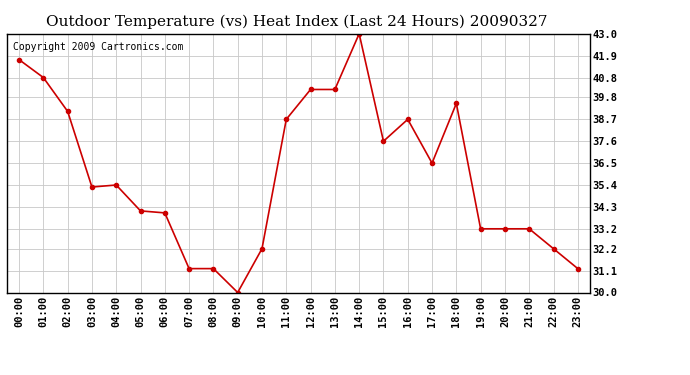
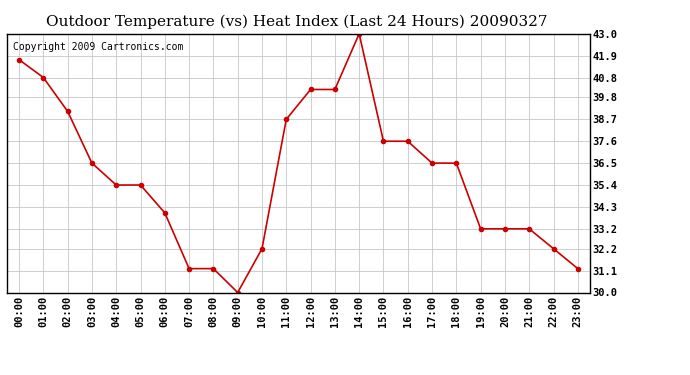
03:00: 35.3 -> 36.5
05:00: 34.1 -> 35.4
16:00: 38.7 -> 37.6
18:00: 39.5 -> 36.5
